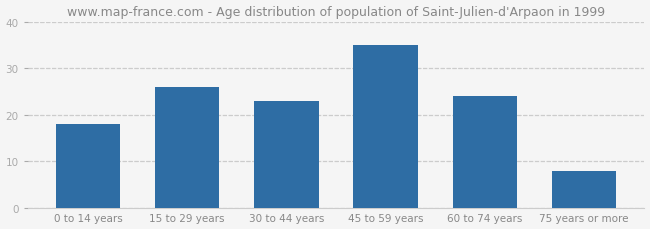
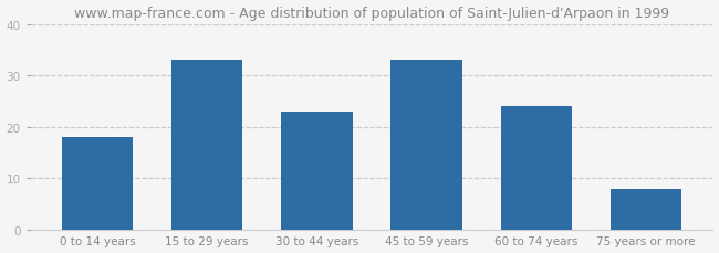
15 to 29 years: 26 -> 33
45 to 59 years: 35 -> 33
